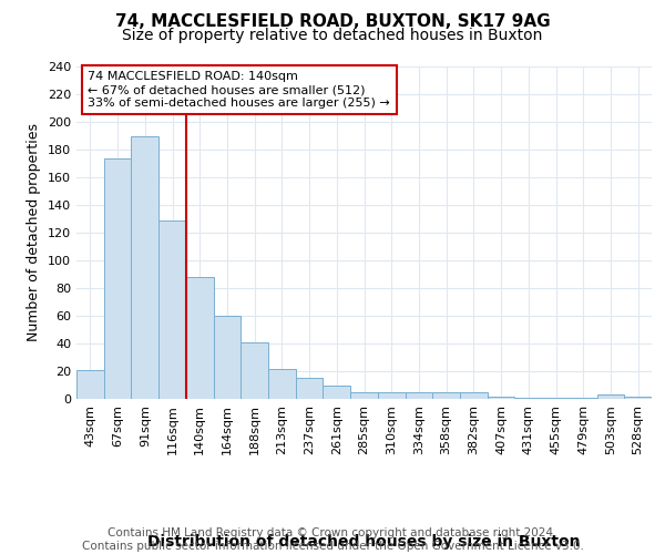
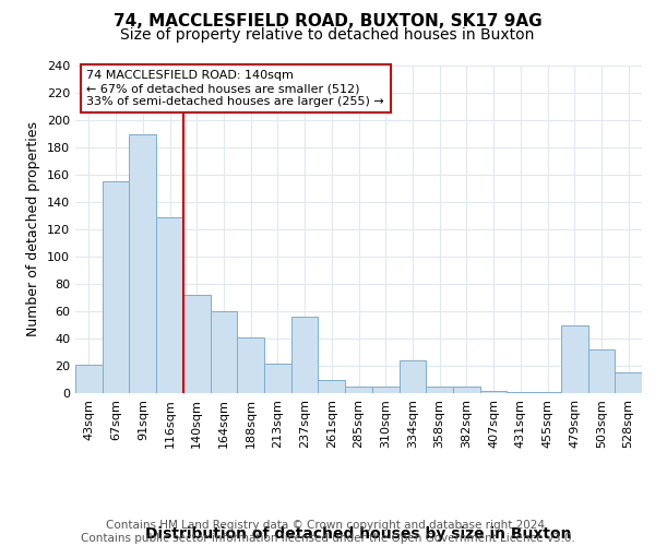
67sqm: 174 -> 155
140sqm: 88 -> 72
237sqm: 15 -> 56
334sqm: 5 -> 24
479sqm: 1 -> 50
503sqm: 3 -> 32
528sqm: 2 -> 15
